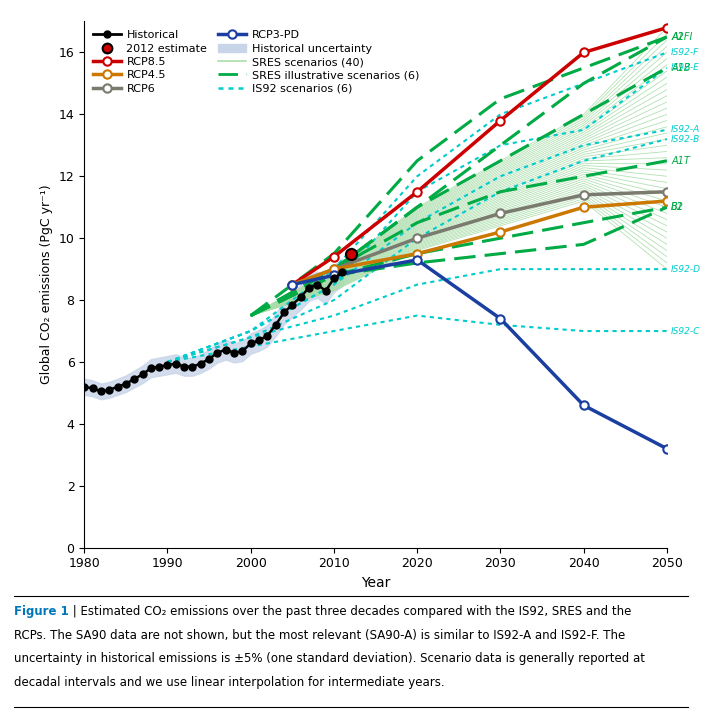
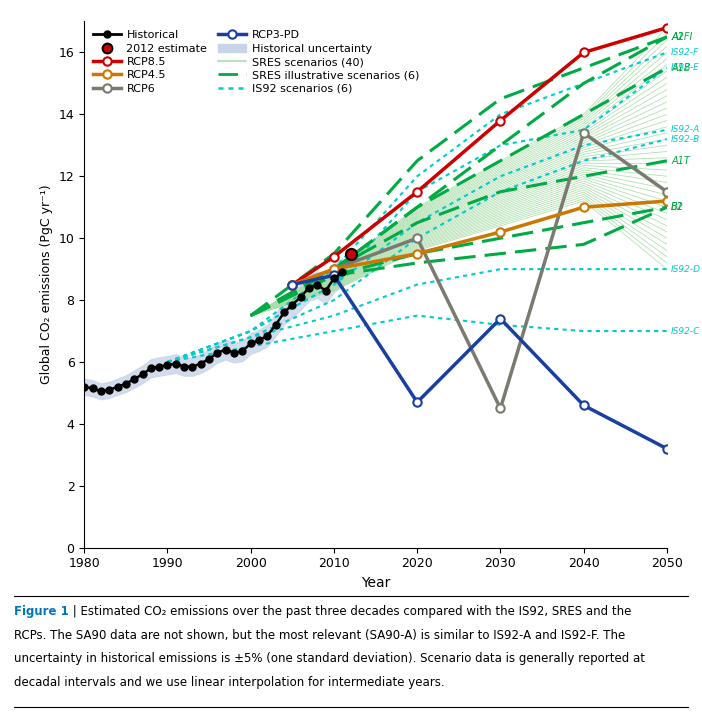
RCP3-PD/2020: 9.3 -> 4.7
RCP6/2030: 10.8 -> 4.5
RCP6/2040: 11.4 -> 13.4
